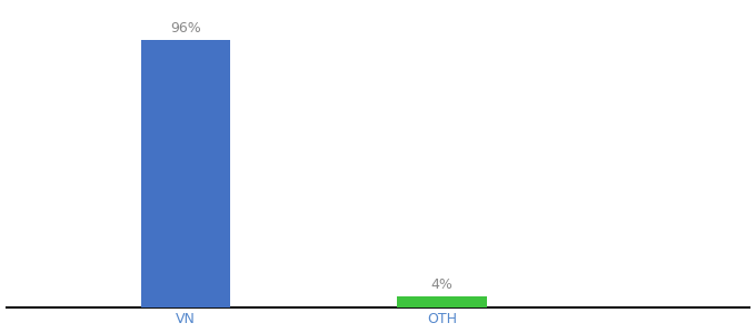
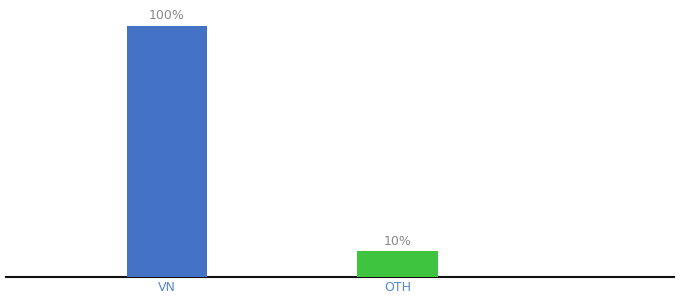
VN: 96% -> 100%
OTH: 4% -> 10%
